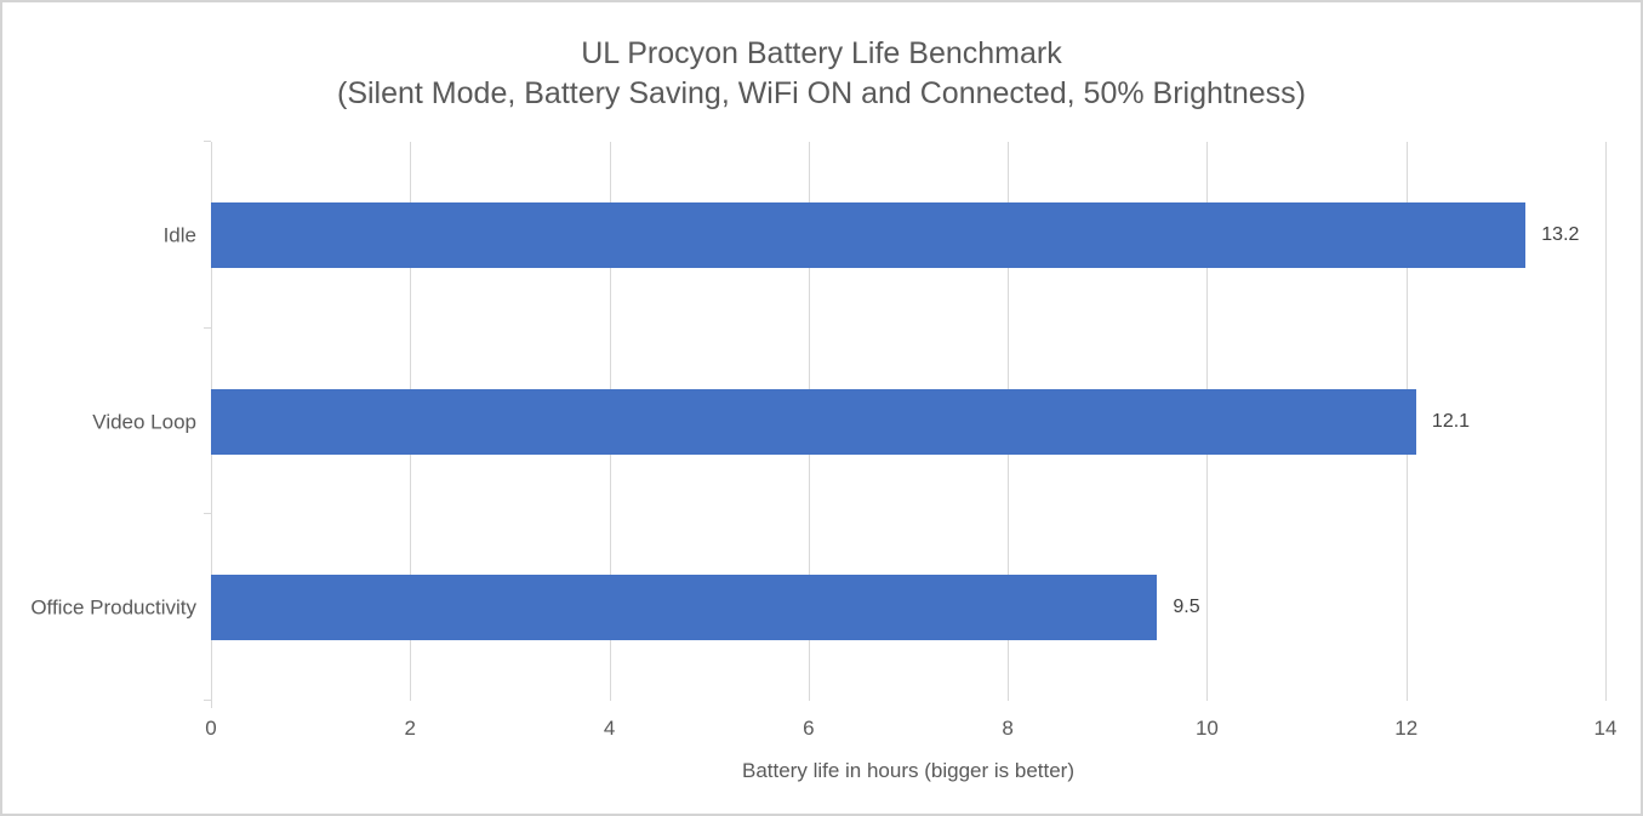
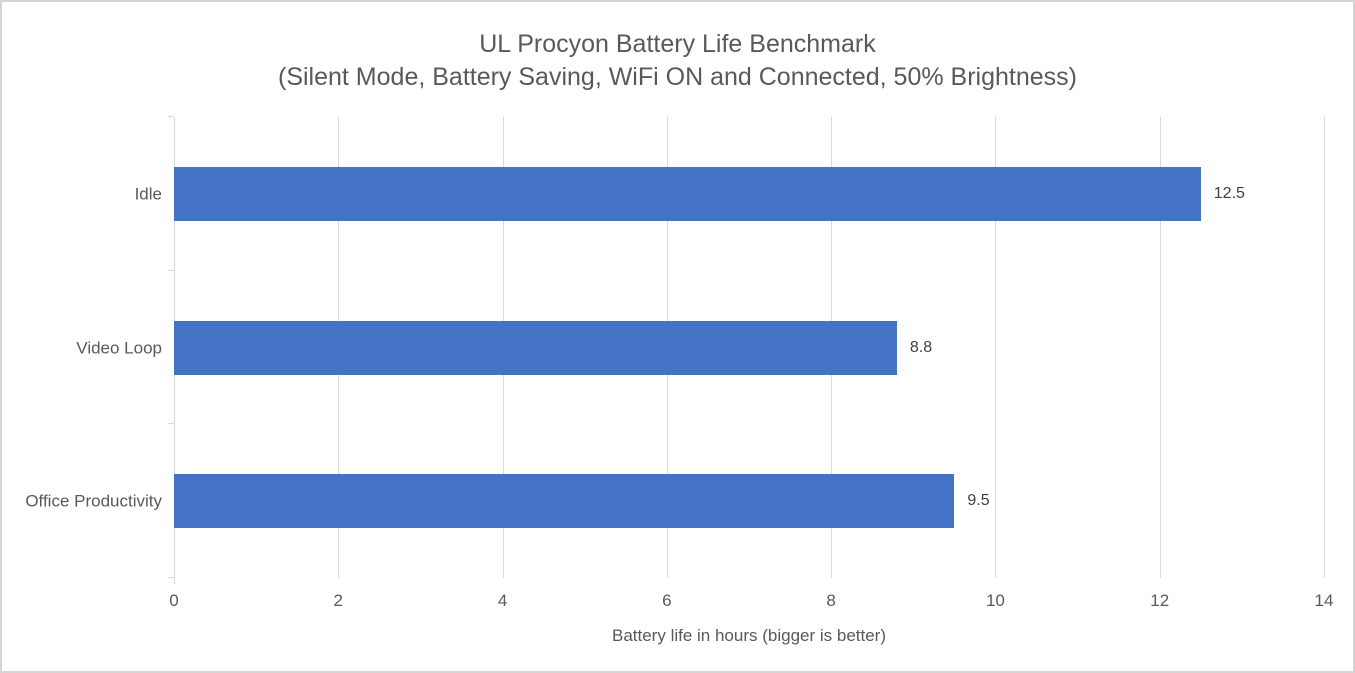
Idle: 13.2 -> 12.5
Video Loop: 12.1 -> 8.8
